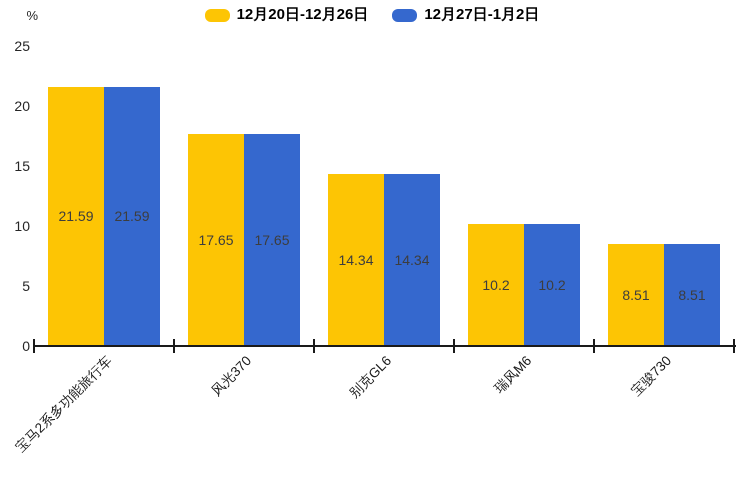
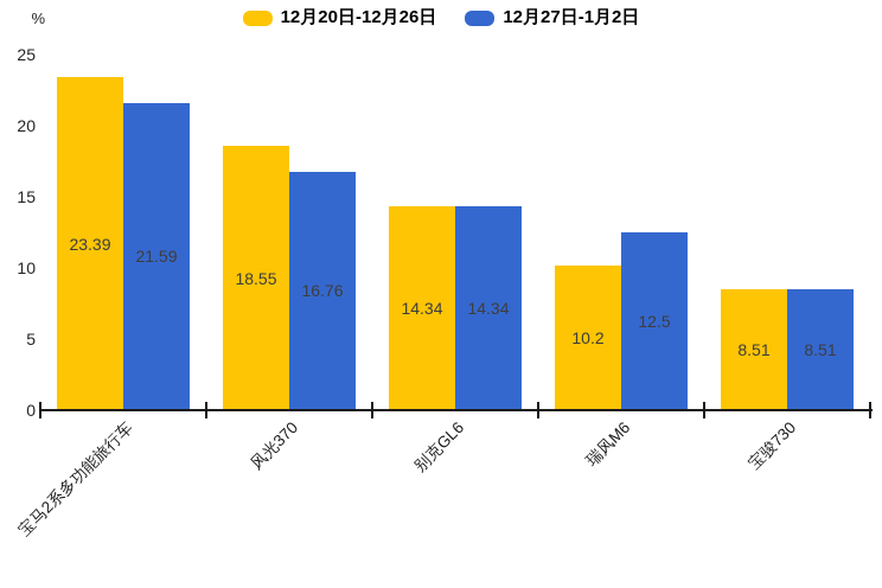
12月20日-12月26日/宝马2系多功能旅行车: 21.59 -> 23.39
12月20日-12月26日/风光370: 17.65 -> 18.55
12月27日-1月2日/风光370: 17.65 -> 16.76
12月27日-1月2日/瑞风M6: 10.2 -> 12.5
